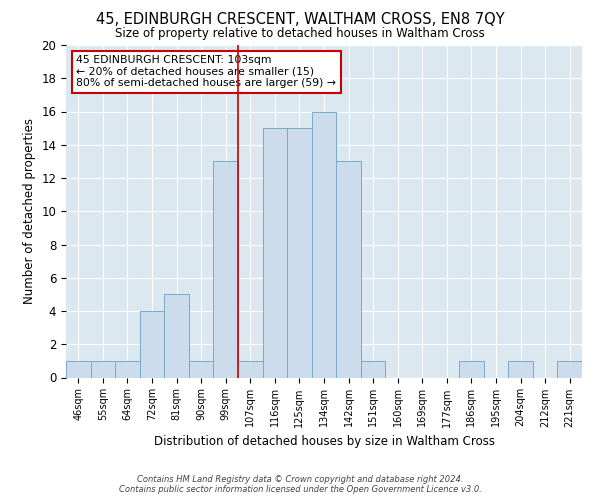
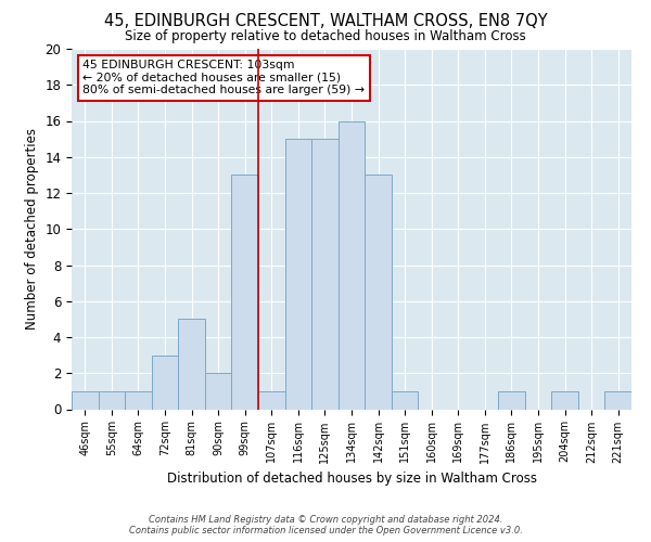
72sqm: 4 -> 3
90sqm: 1 -> 2
